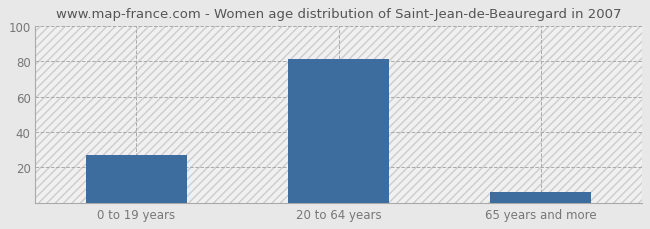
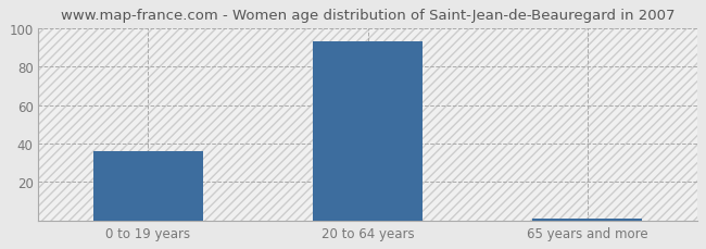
0 to 19 years: 27 -> 36
20 to 64 years: 81 -> 93
65 years and more: 6 -> 1
